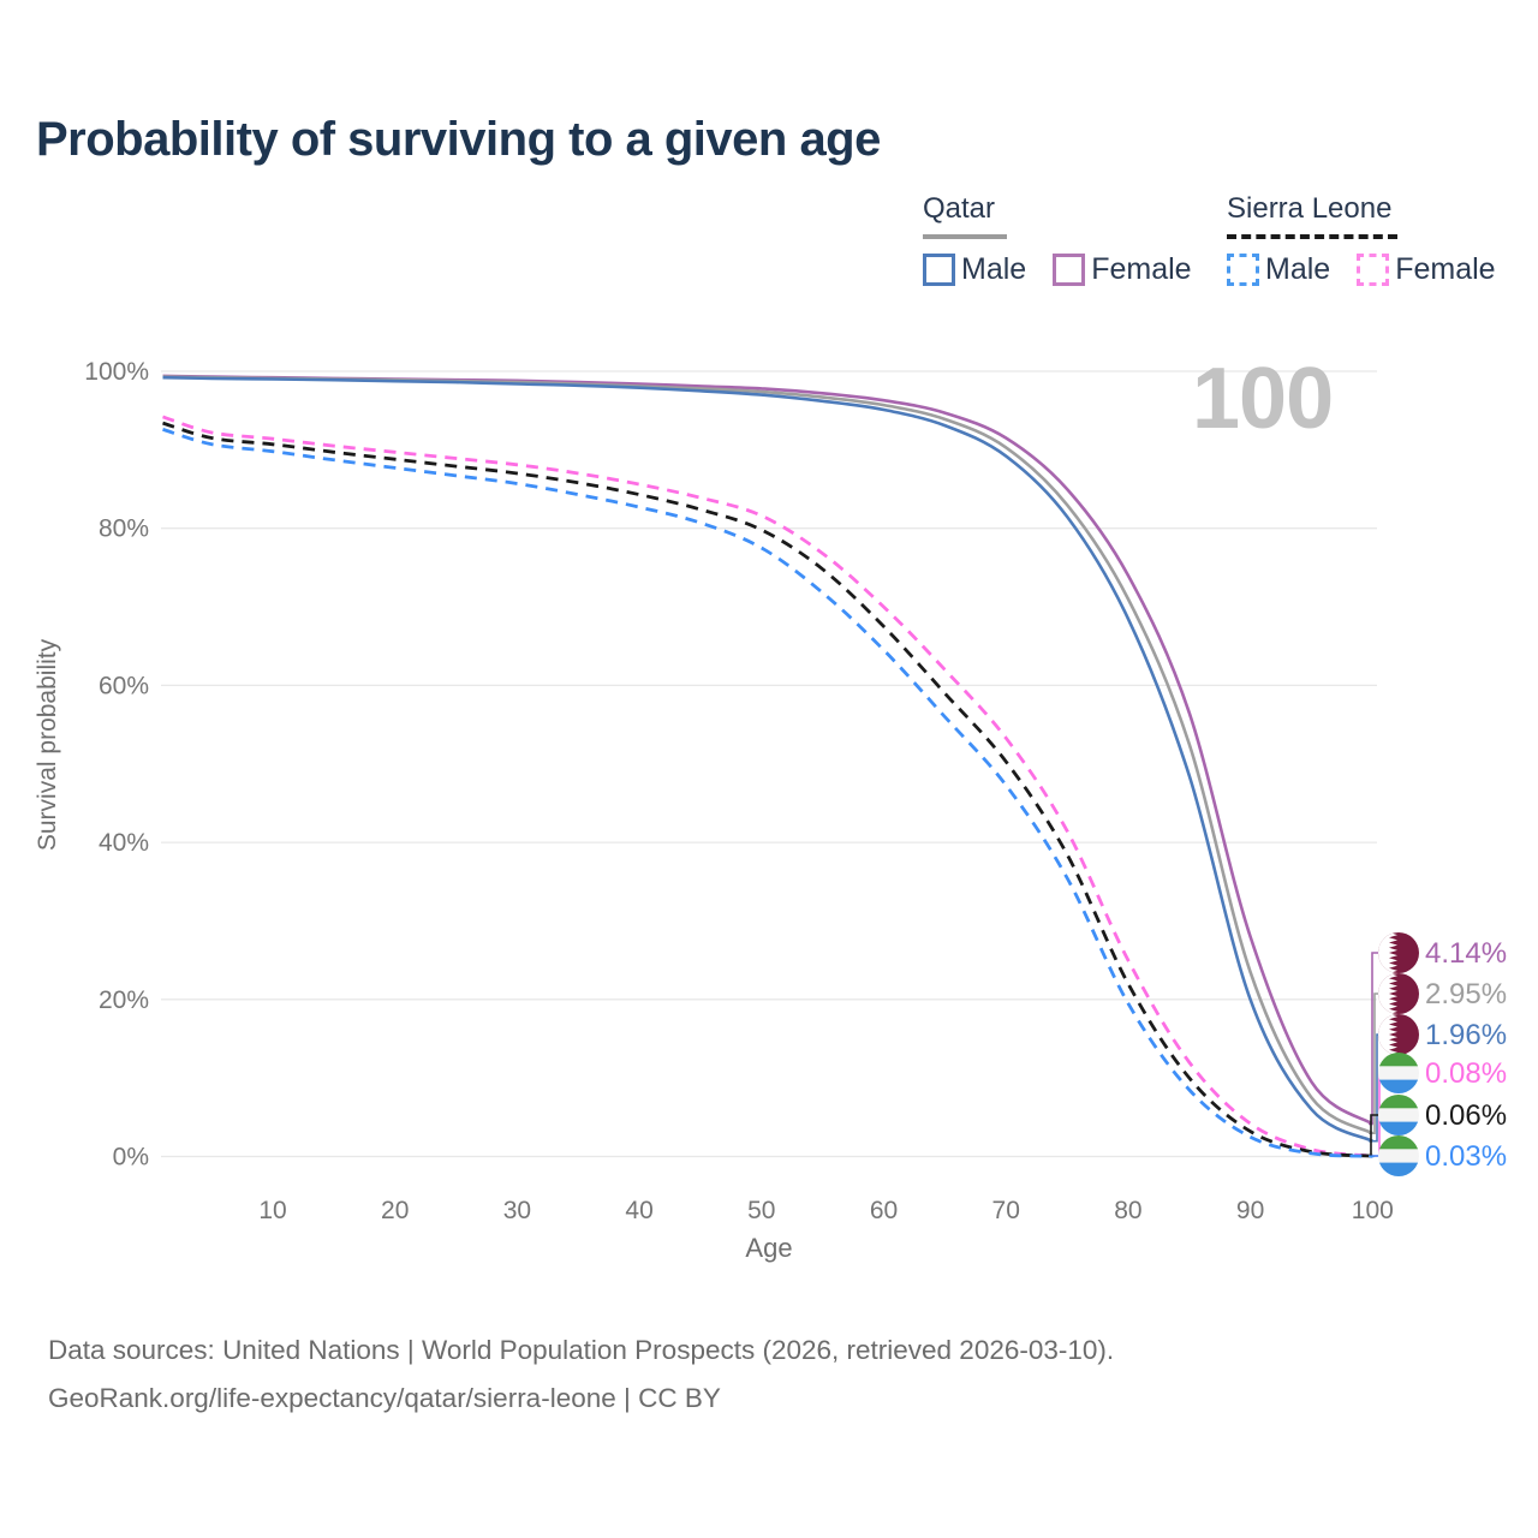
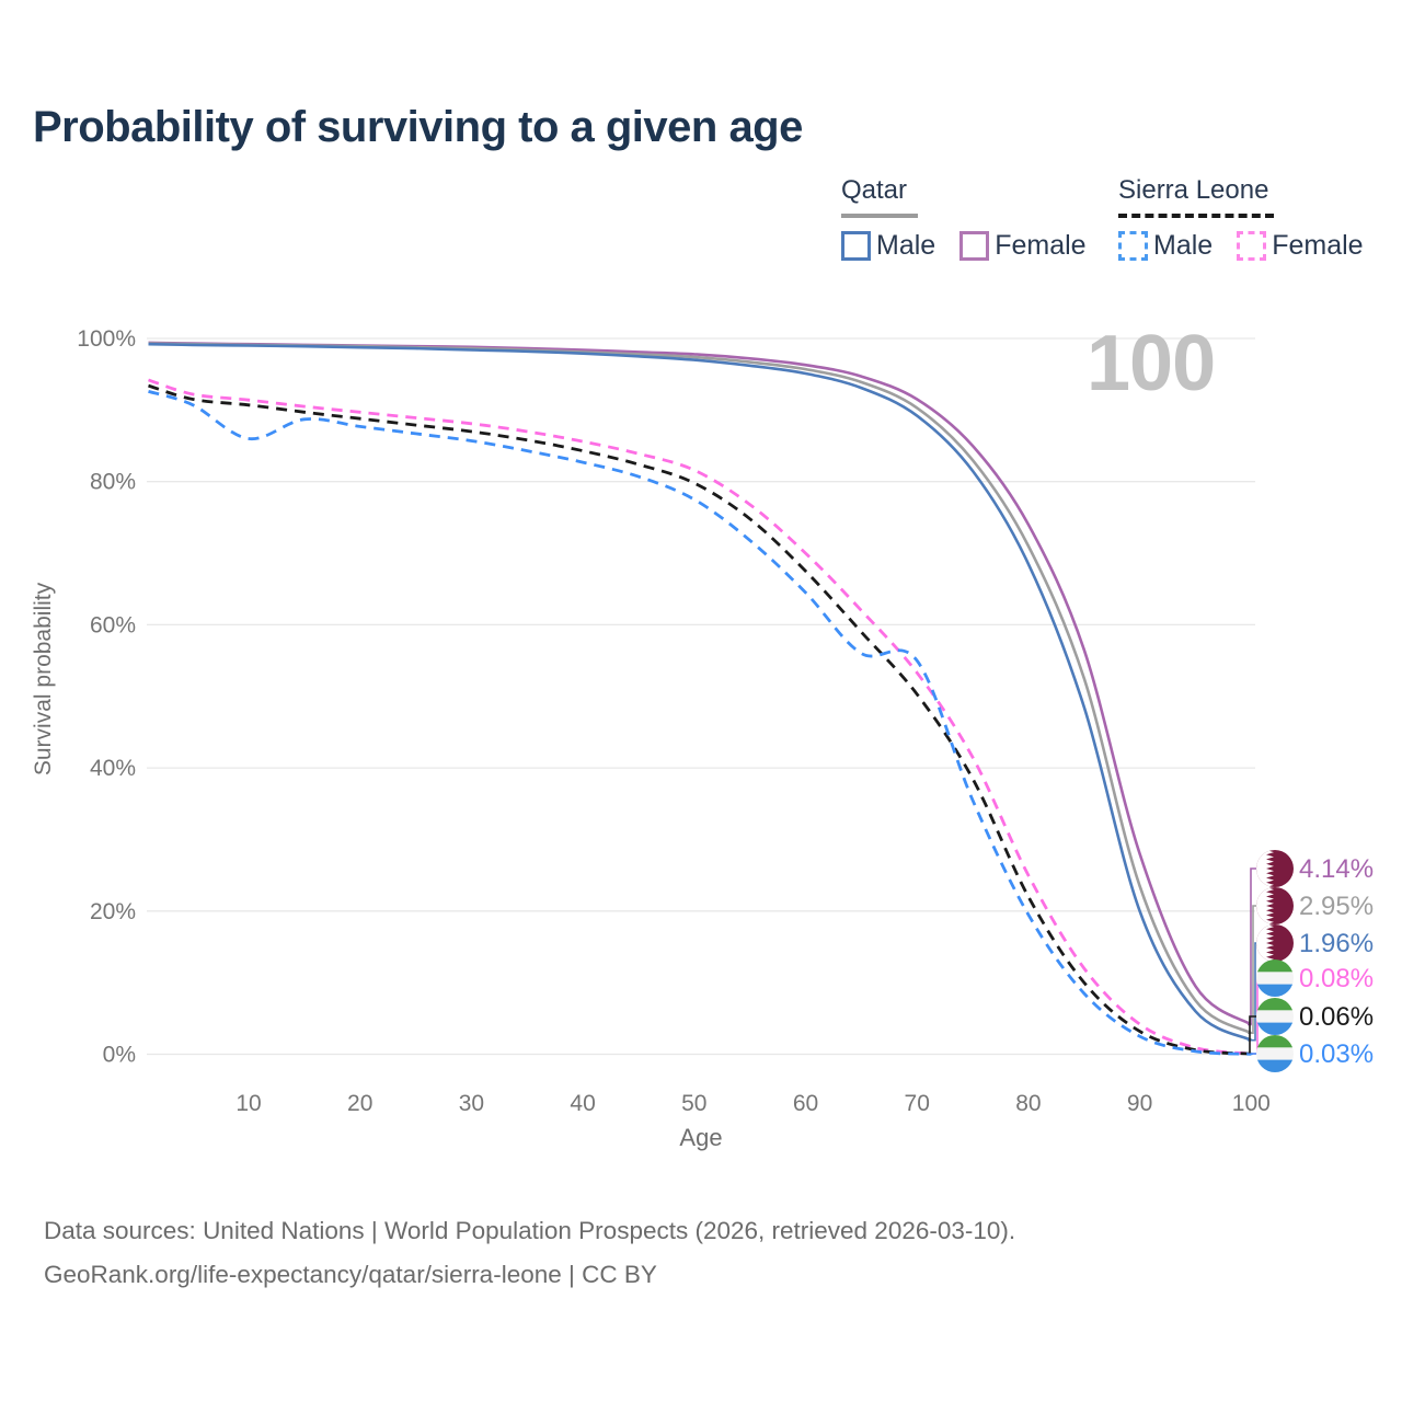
Sierra Leone Male/10: 90% -> 86%
Sierra Leone Male/70: 47% -> 55%
